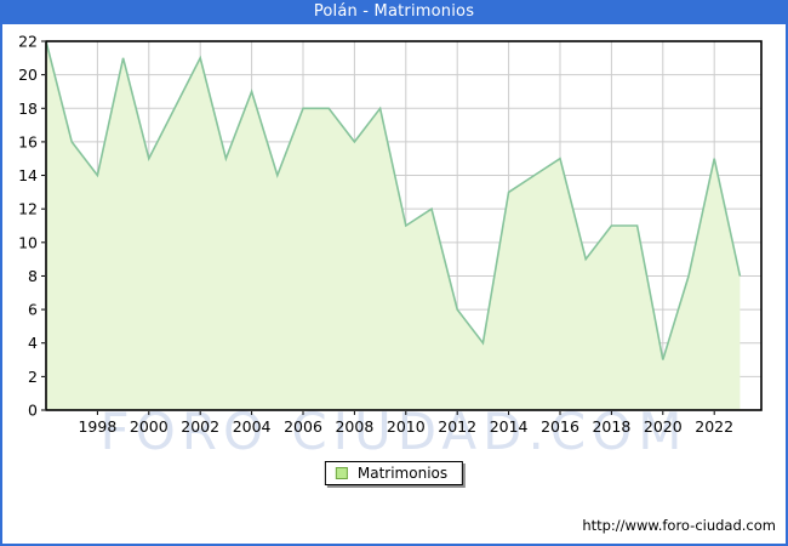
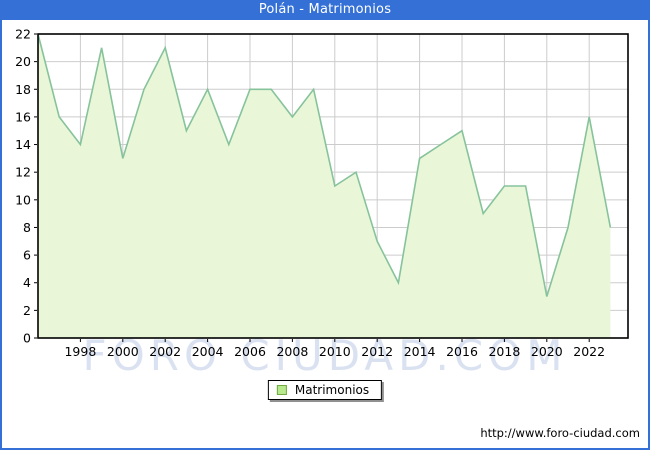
2000: 15 -> 13
2004: 19 -> 18
2012: 6 -> 7
2022: 15 -> 16
